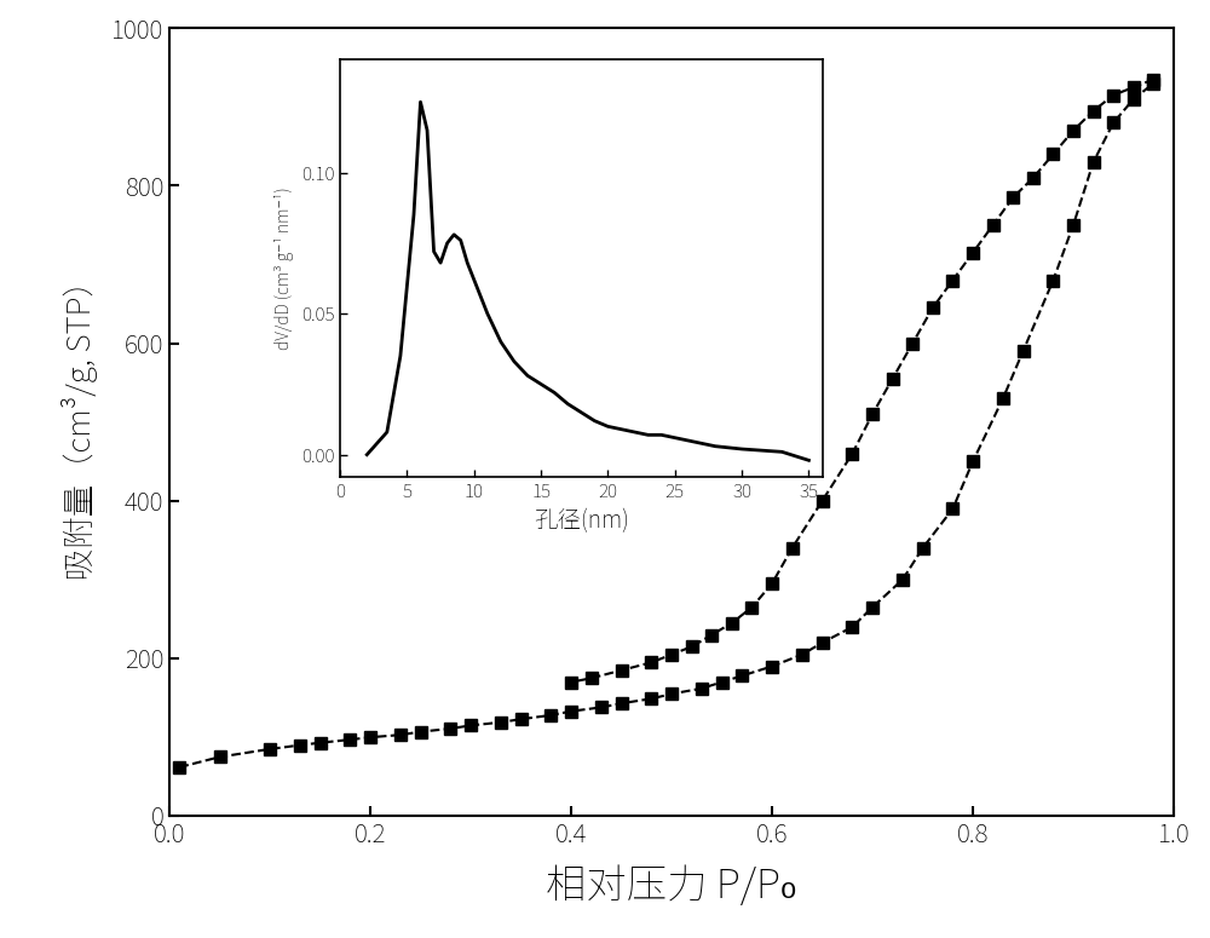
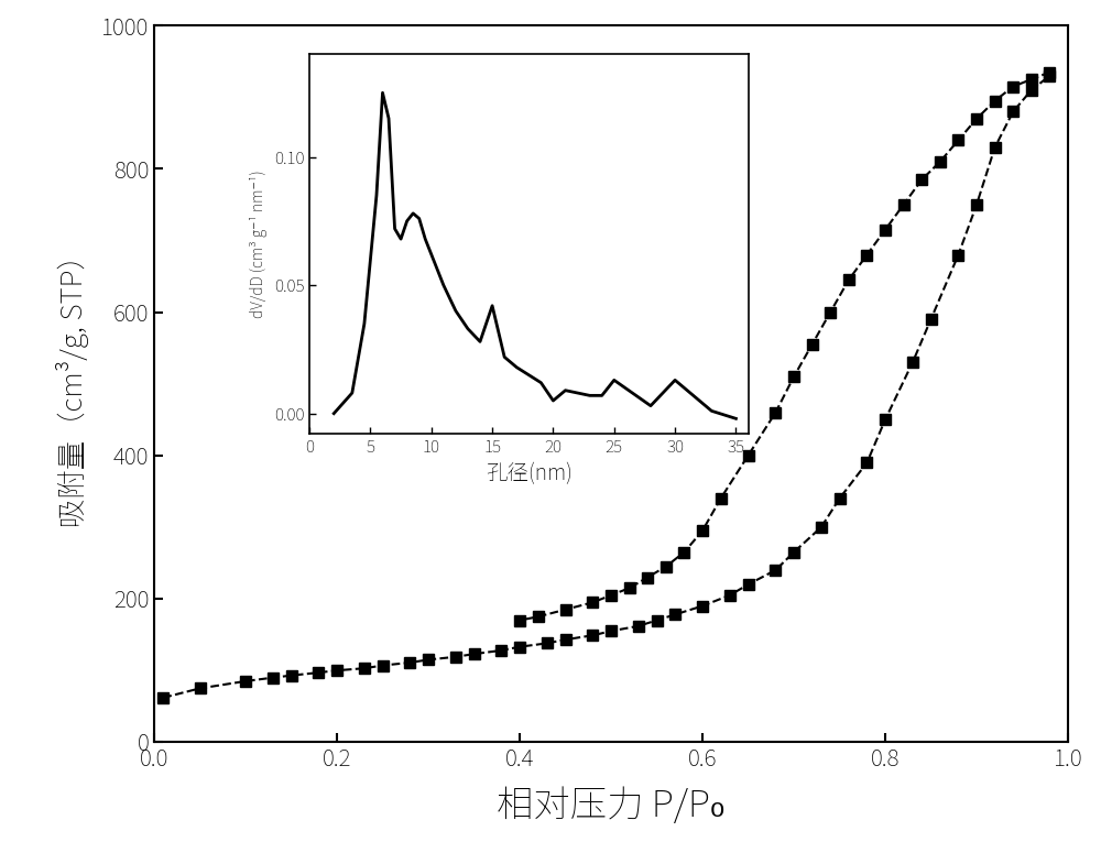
15: 0.025 -> 0.042
20: 0.010 -> 0.005
25: 0.006 -> 0.013
30: 0.002 -> 0.013
